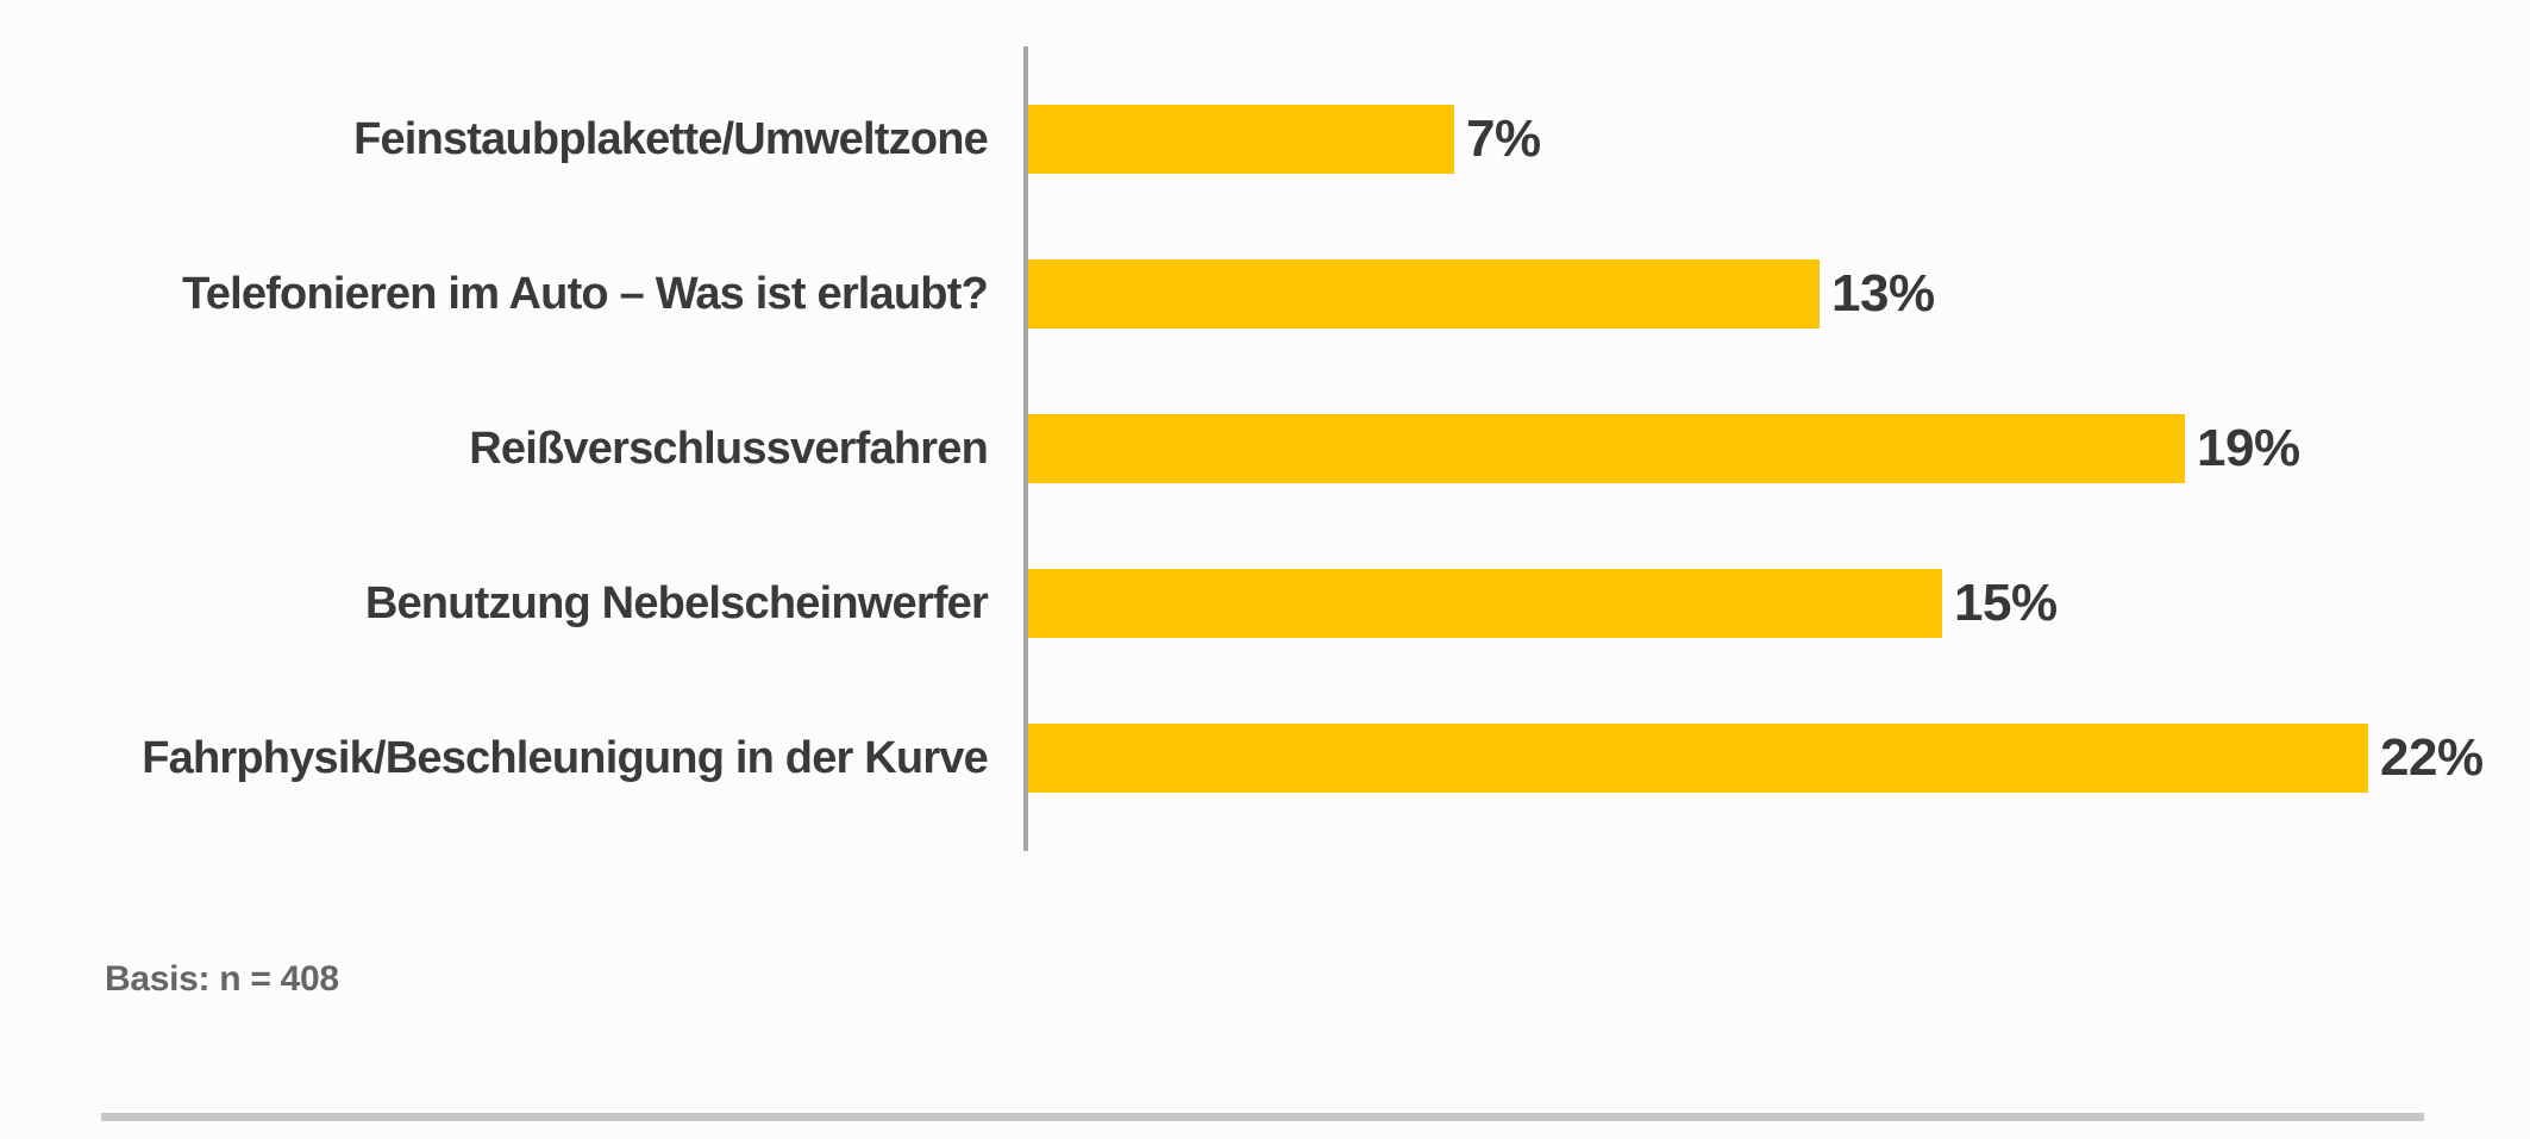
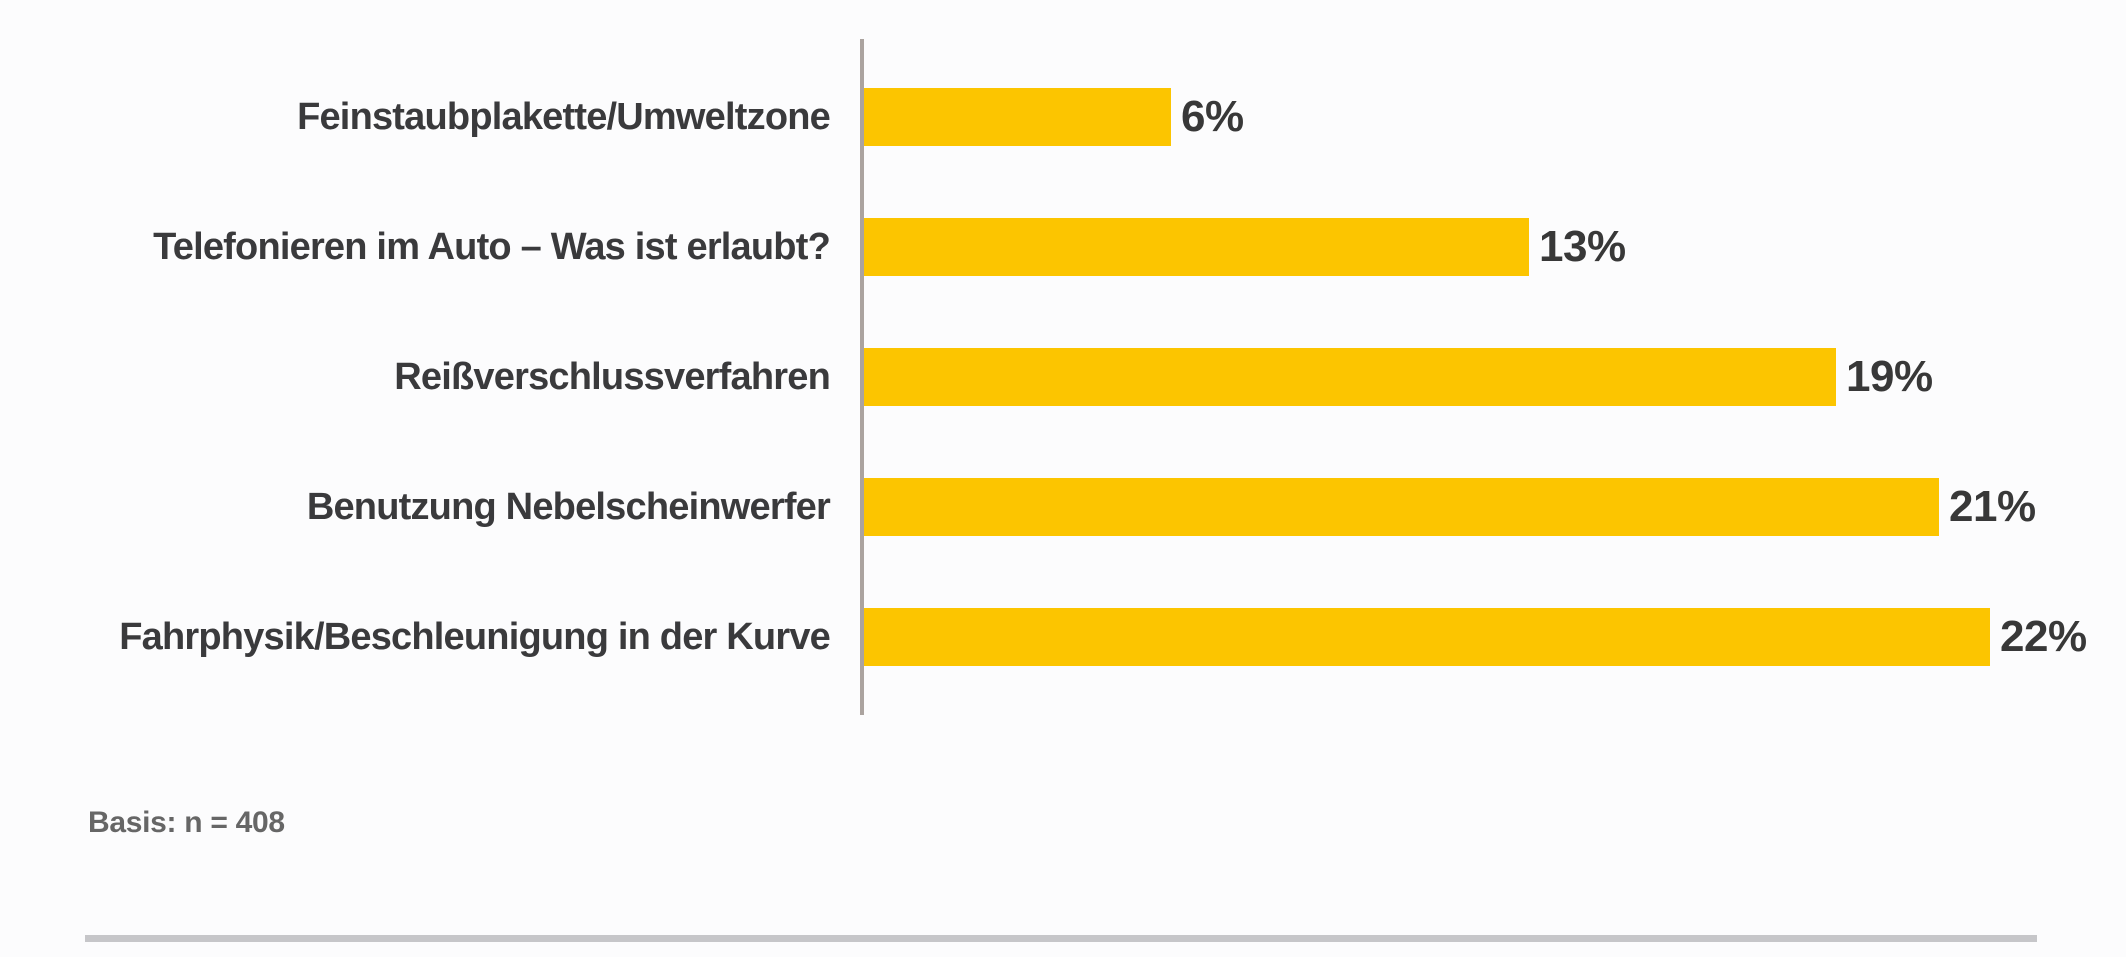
Feinstaubplakette/Umweltzone: 7% -> 6%
Benutzung Nebelscheinwerfer: 15% -> 21%
